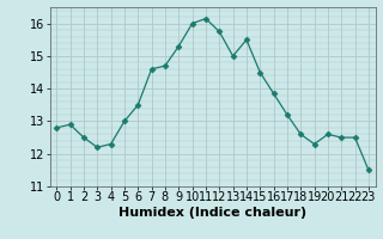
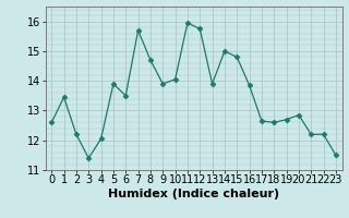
0: 12.80 -> 12.60
1: 12.90 -> 13.45
2: 12.50 -> 12.20
3: 12.20 -> 11.40
4: 12.30 -> 12.05
5: 13.00 -> 13.90
7: 14.60 -> 15.70
9: 15.30 -> 13.90
10: 16.00 -> 14.05
11: 16.15 -> 15.95
13: 15.00 -> 13.90
14: 15.50 -> 15.00
15: 14.50 -> 14.80
17: 13.20 -> 12.65
19: 12.30 -> 12.70
20: 12.60 -> 12.85
21: 12.50 -> 12.20
22: 12.50 -> 12.20
